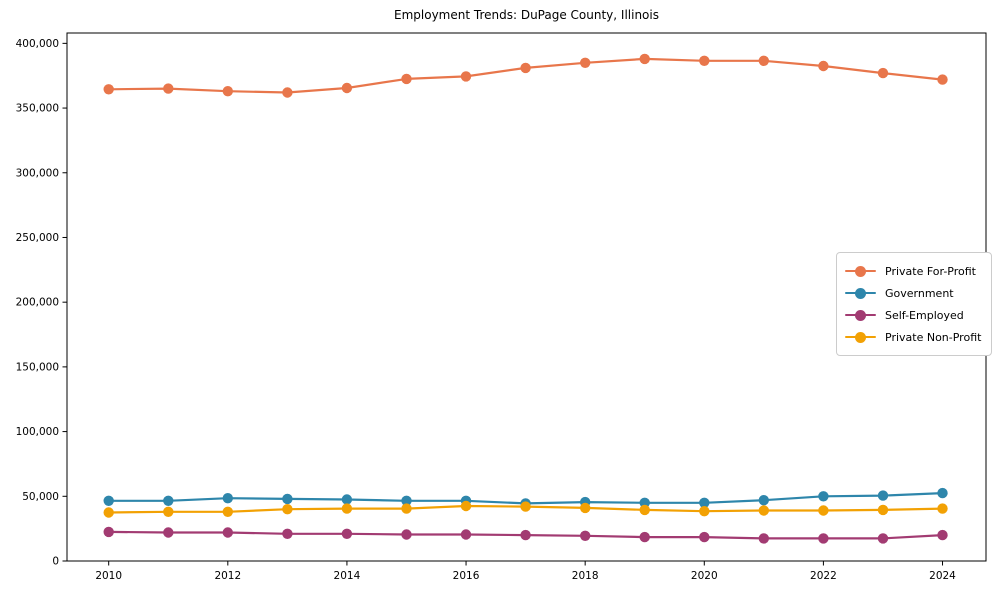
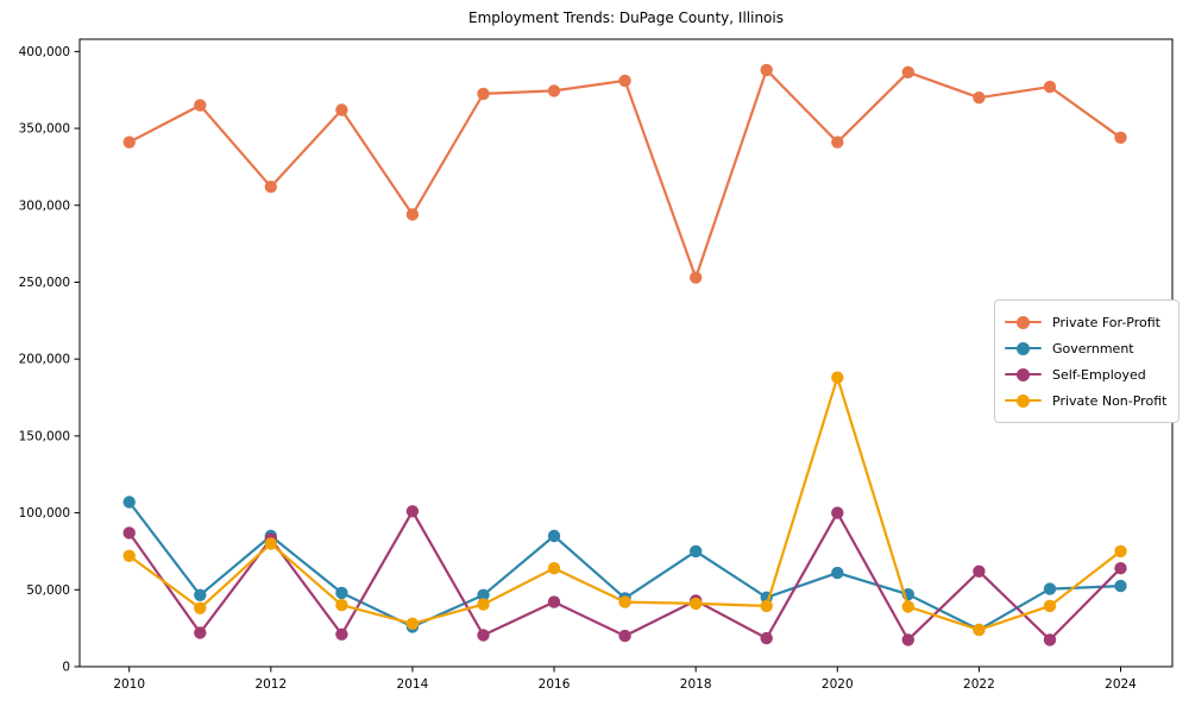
Private For-Profit/2010: 364000 -> 341000
Government/2010: 46000 -> 107000
Self-Employed/2010: 22000 -> 87000
Private Non-Profit/2010: 38000 -> 72000
Private For-Profit/2012: 363000 -> 312000
Government/2012: 48000 -> 85000
Self-Employed/2012: 22000 -> 83000
Private Non-Profit/2012: 38000 -> 80000
Private For-Profit/2014: 366000 -> 294000
Government/2014: 48000 -> 26000
Self-Employed/2014: 21000 -> 101000
Private Non-Profit/2014: 40000 -> 28000
Government/2016: 46000 -> 85000
Self-Employed/2016: 20000 -> 42000
Private Non-Profit/2016: 42000 -> 64000
Private For-Profit/2018: 385000 -> 253000
Government/2018: 46000 -> 75000
Self-Employed/2018: 20000 -> 43000
Private For-Profit/2020: 386000 -> 341000
Government/2020: 45000 -> 61000
Self-Employed/2020: 18000 -> 100000
Private Non-Profit/2020: 38000 -> 188000
Private For-Profit/2022: 382000 -> 370000
Government/2022: 50000 -> 24000
Self-Employed/2022: 18000 -> 62000
Private Non-Profit/2022: 39000 -> 24000
Private For-Profit/2024: 372000 -> 344000
Self-Employed/2024: 20000 -> 64000
Private Non-Profit/2024: 40000 -> 75000
